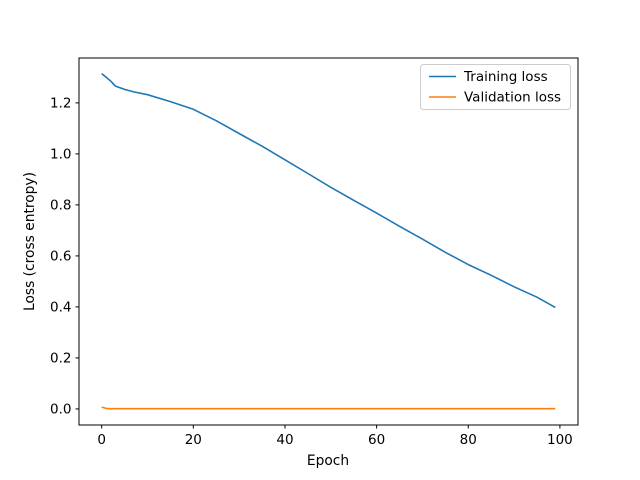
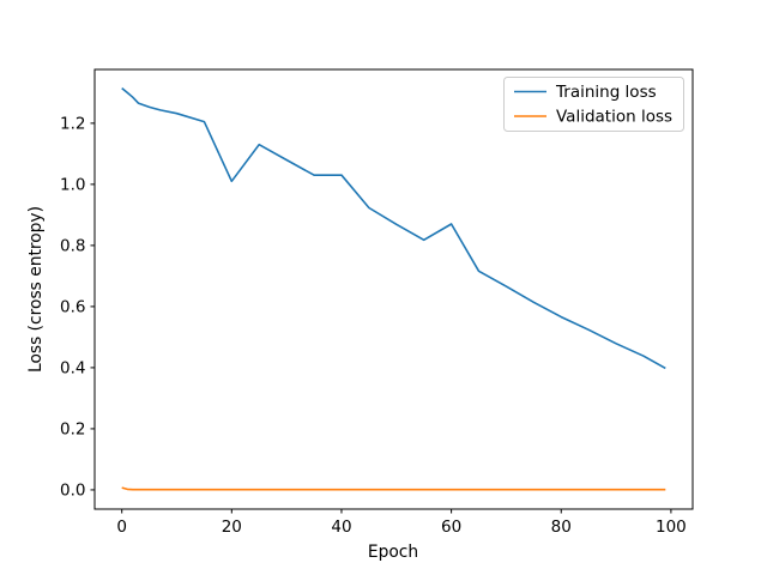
Training loss/20: 1.18 -> 1.01
Training loss/40: 0.98 -> 1.03
Training loss/60: 0.77 -> 0.87
